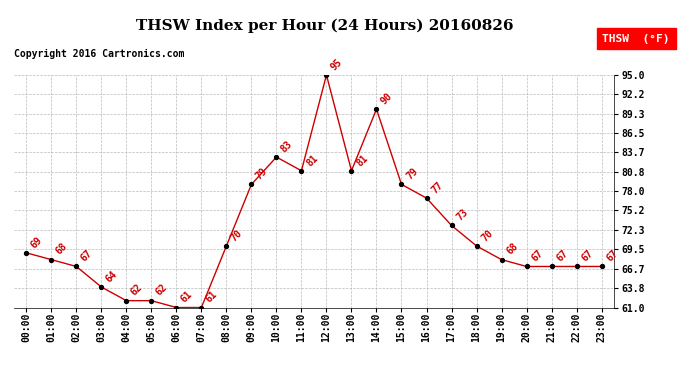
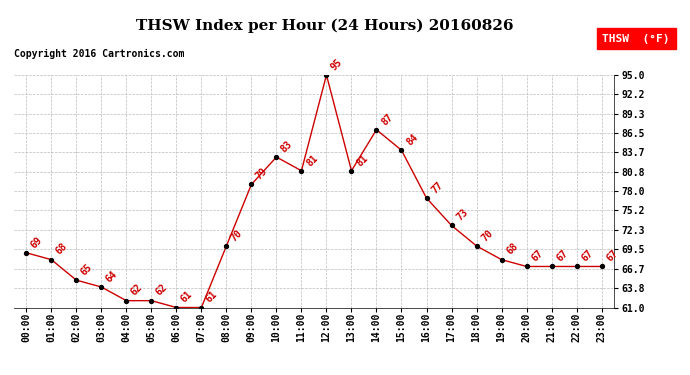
02:00: 67 -> 65
14:00: 90 -> 87
15:00: 79 -> 84
